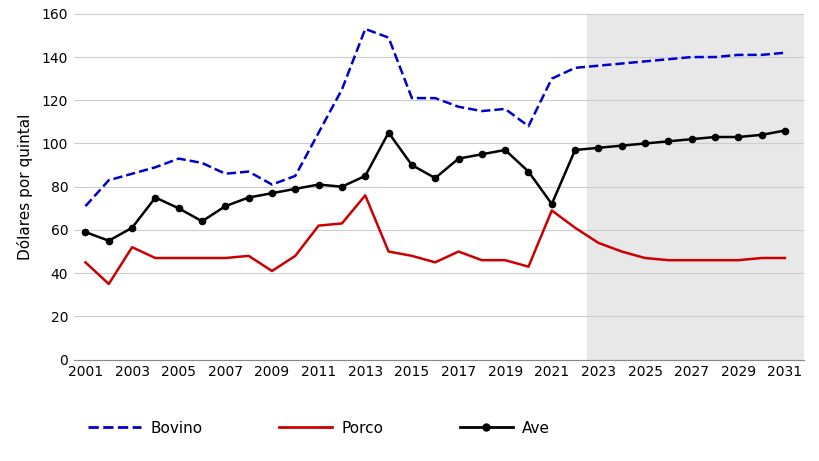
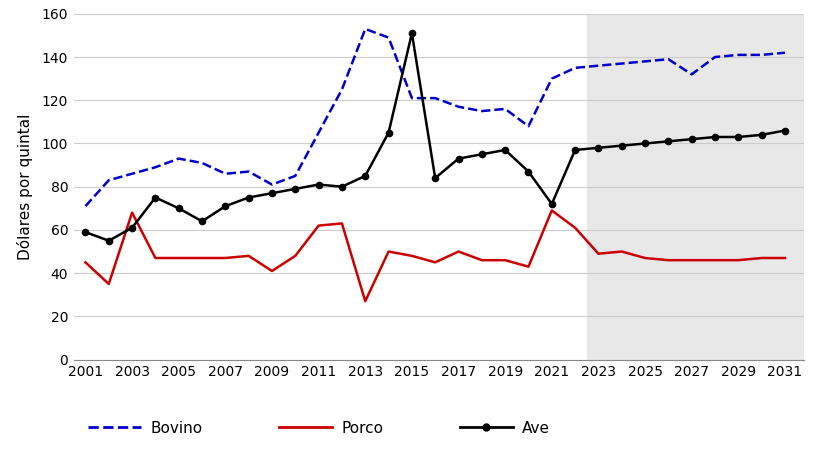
Porco/2003: 52 -> 68
Porco/2013: 76 -> 27
Ave/2015: 90 -> 151
Porco/2023: 54 -> 49
Bovino/2027: 140 -> 132
